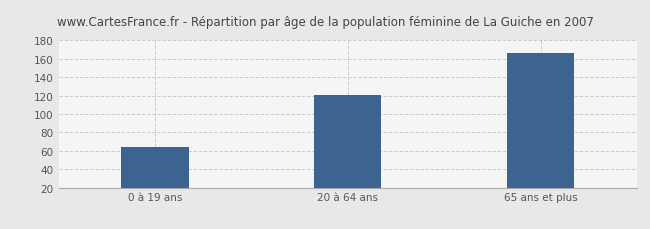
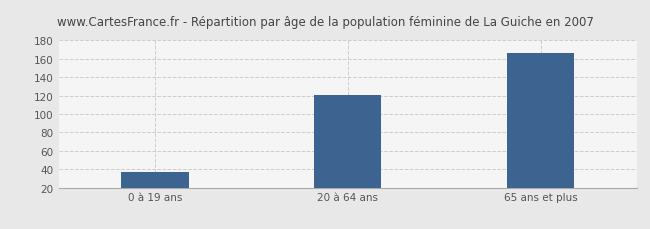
0 à 19 ans: 64 -> 37
